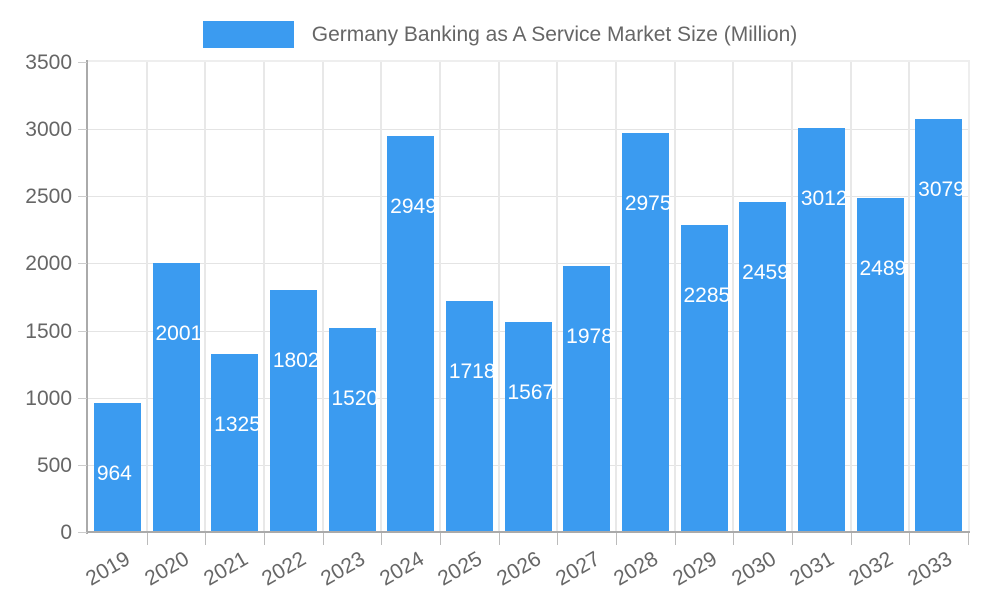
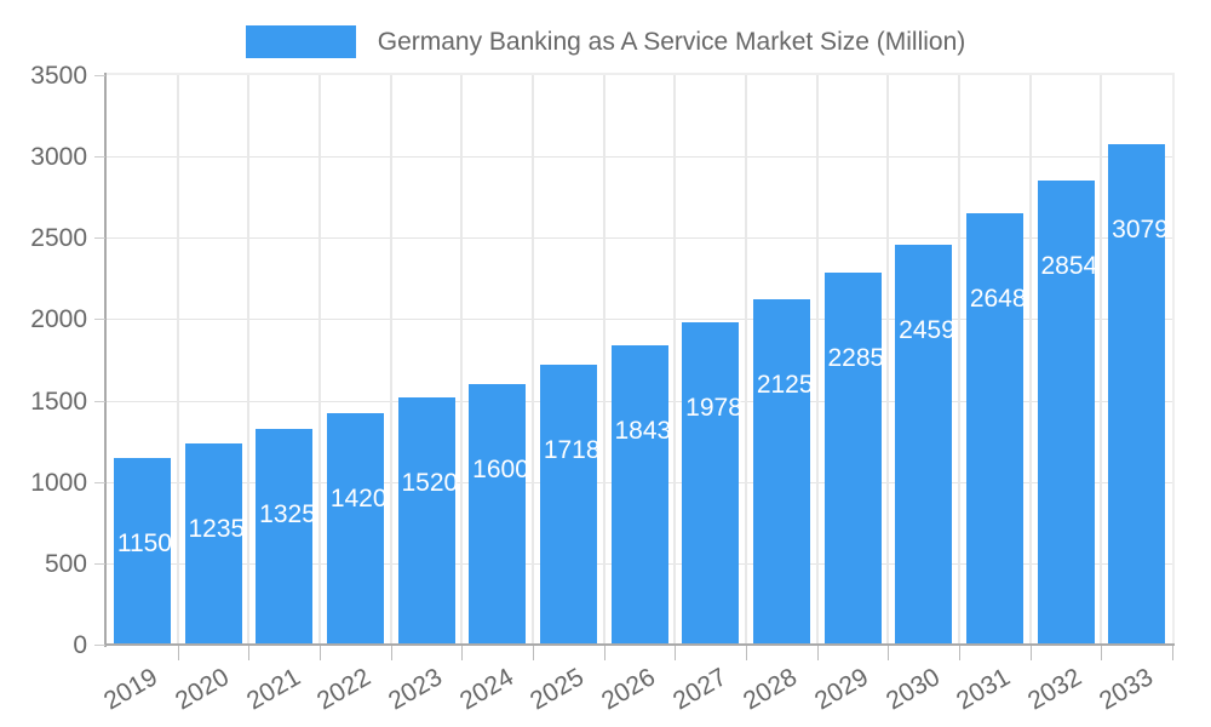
2019: 964 -> 1150
2020: 2001 -> 1235
2022: 1802 -> 1420
2024: 2949 -> 1600
2026: 1567 -> 1843
2028: 2975 -> 2125
2031: 3012 -> 2648
2032: 2489 -> 2854
